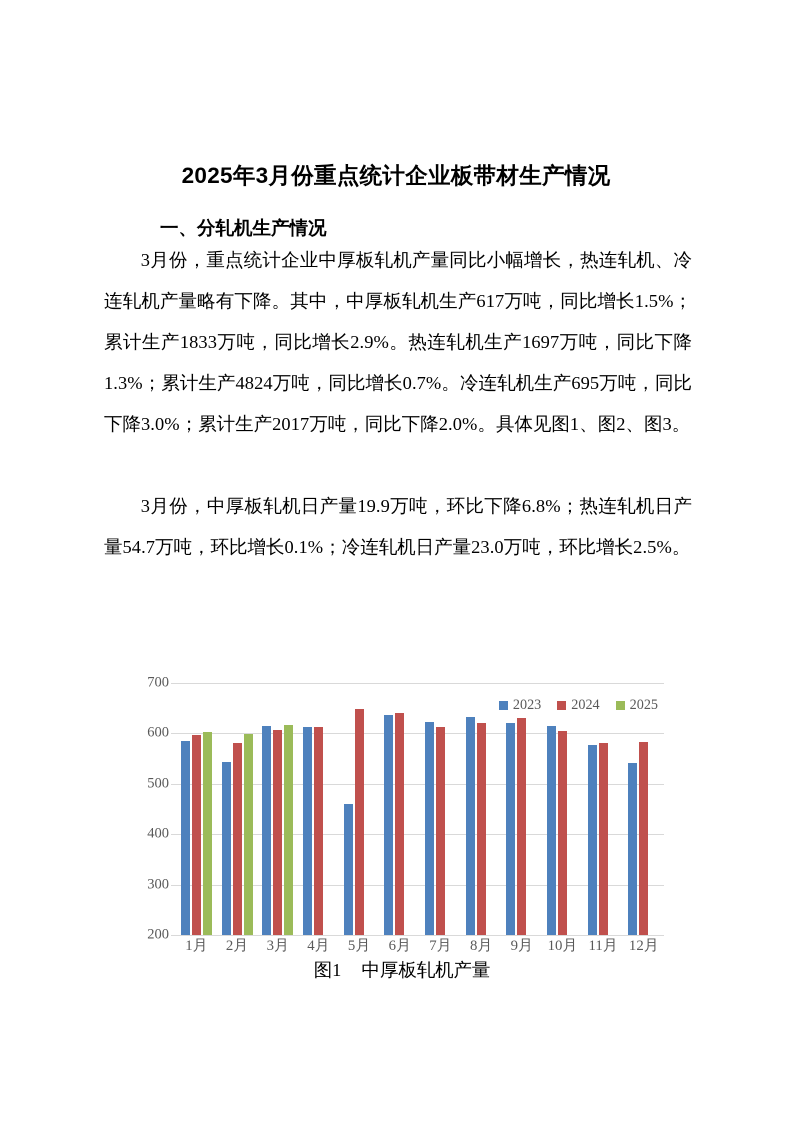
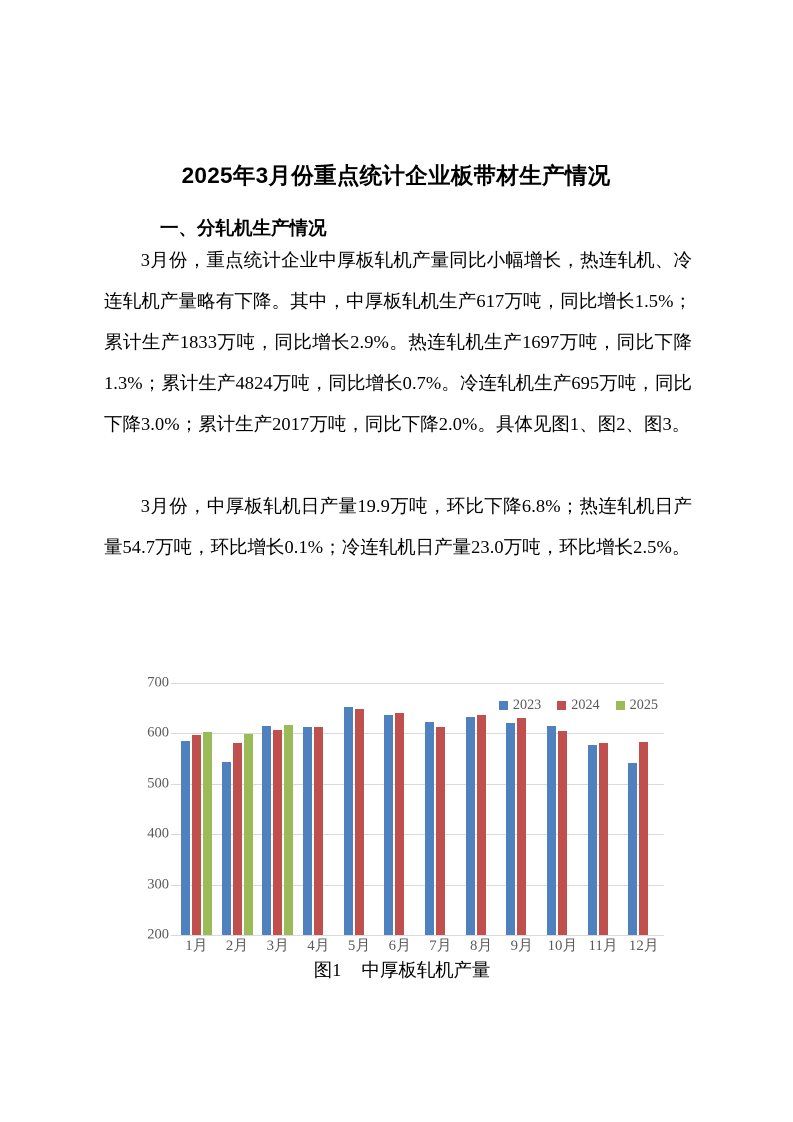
2023/5月: 460 -> 650
2024/8月: 620 -> 640
